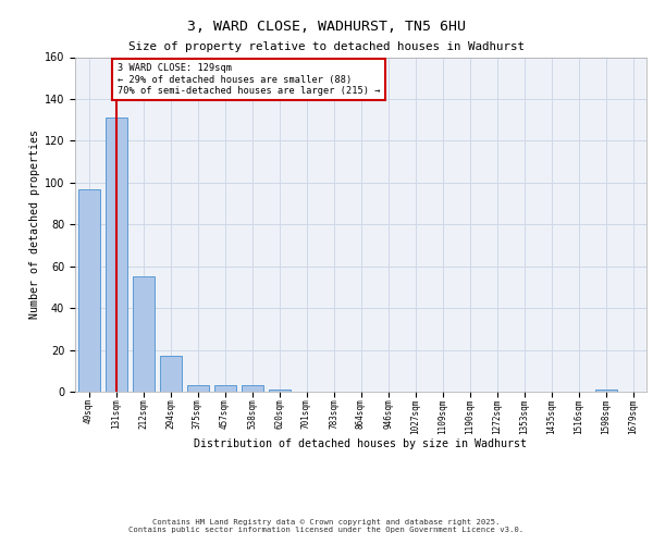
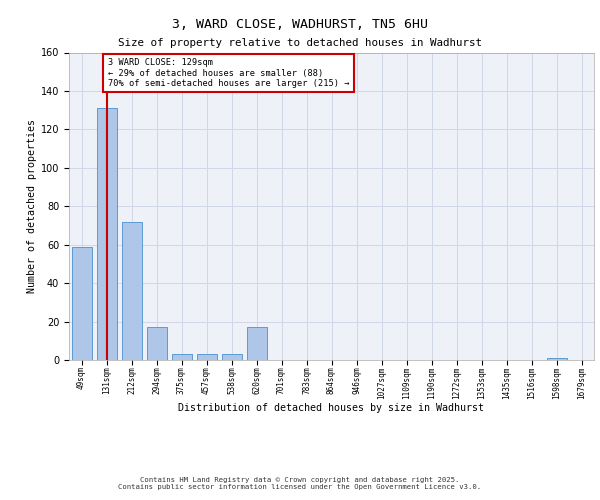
49sqm: 97 -> 59
212sqm: 55 -> 72
620sqm: 1 -> 17
